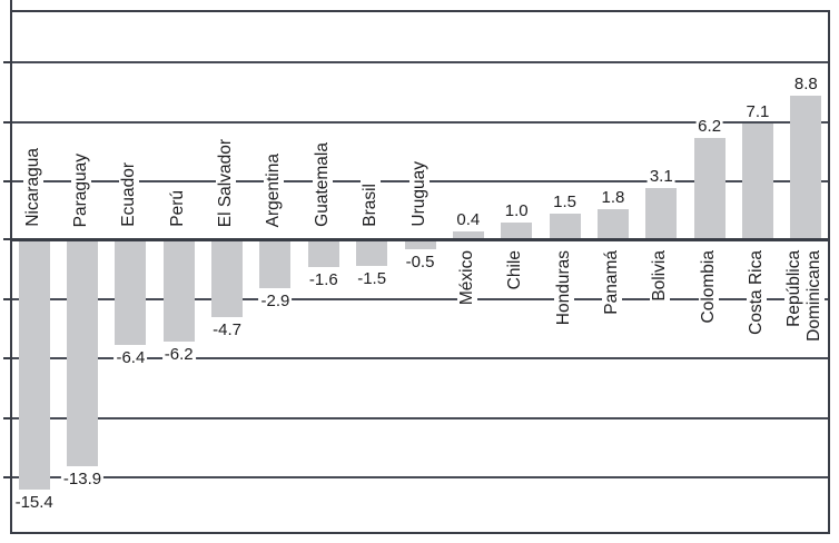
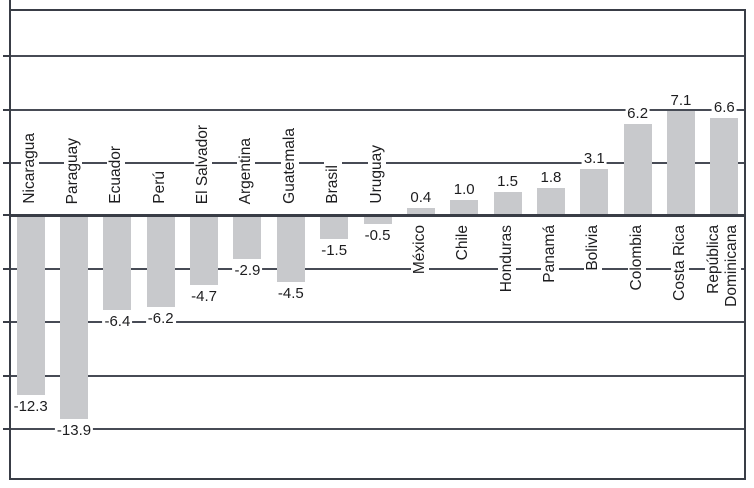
Nicaragua: -15.4 -> -12.3
Guatemala: -1.6 -> -4.5
República Dominicana: 8.8 -> 6.6
